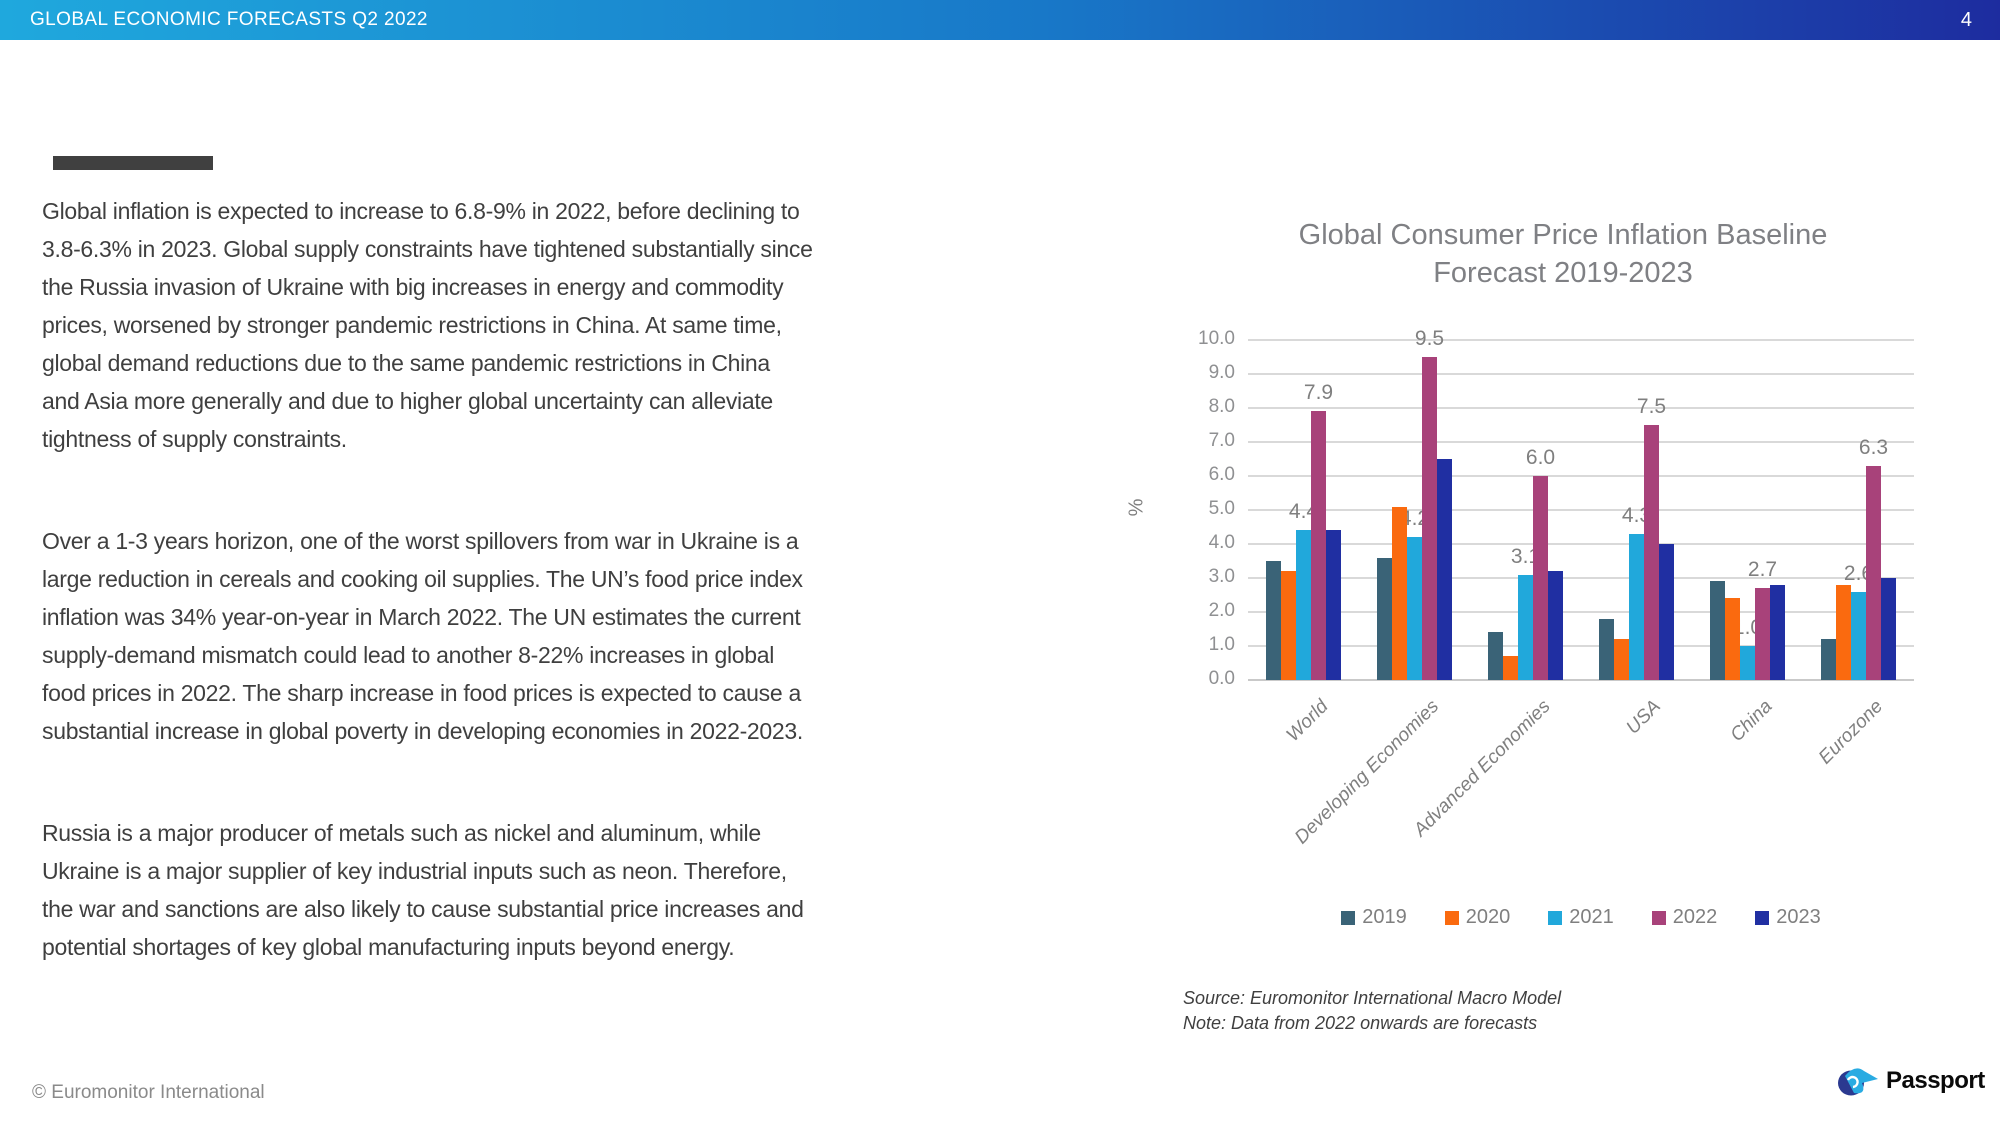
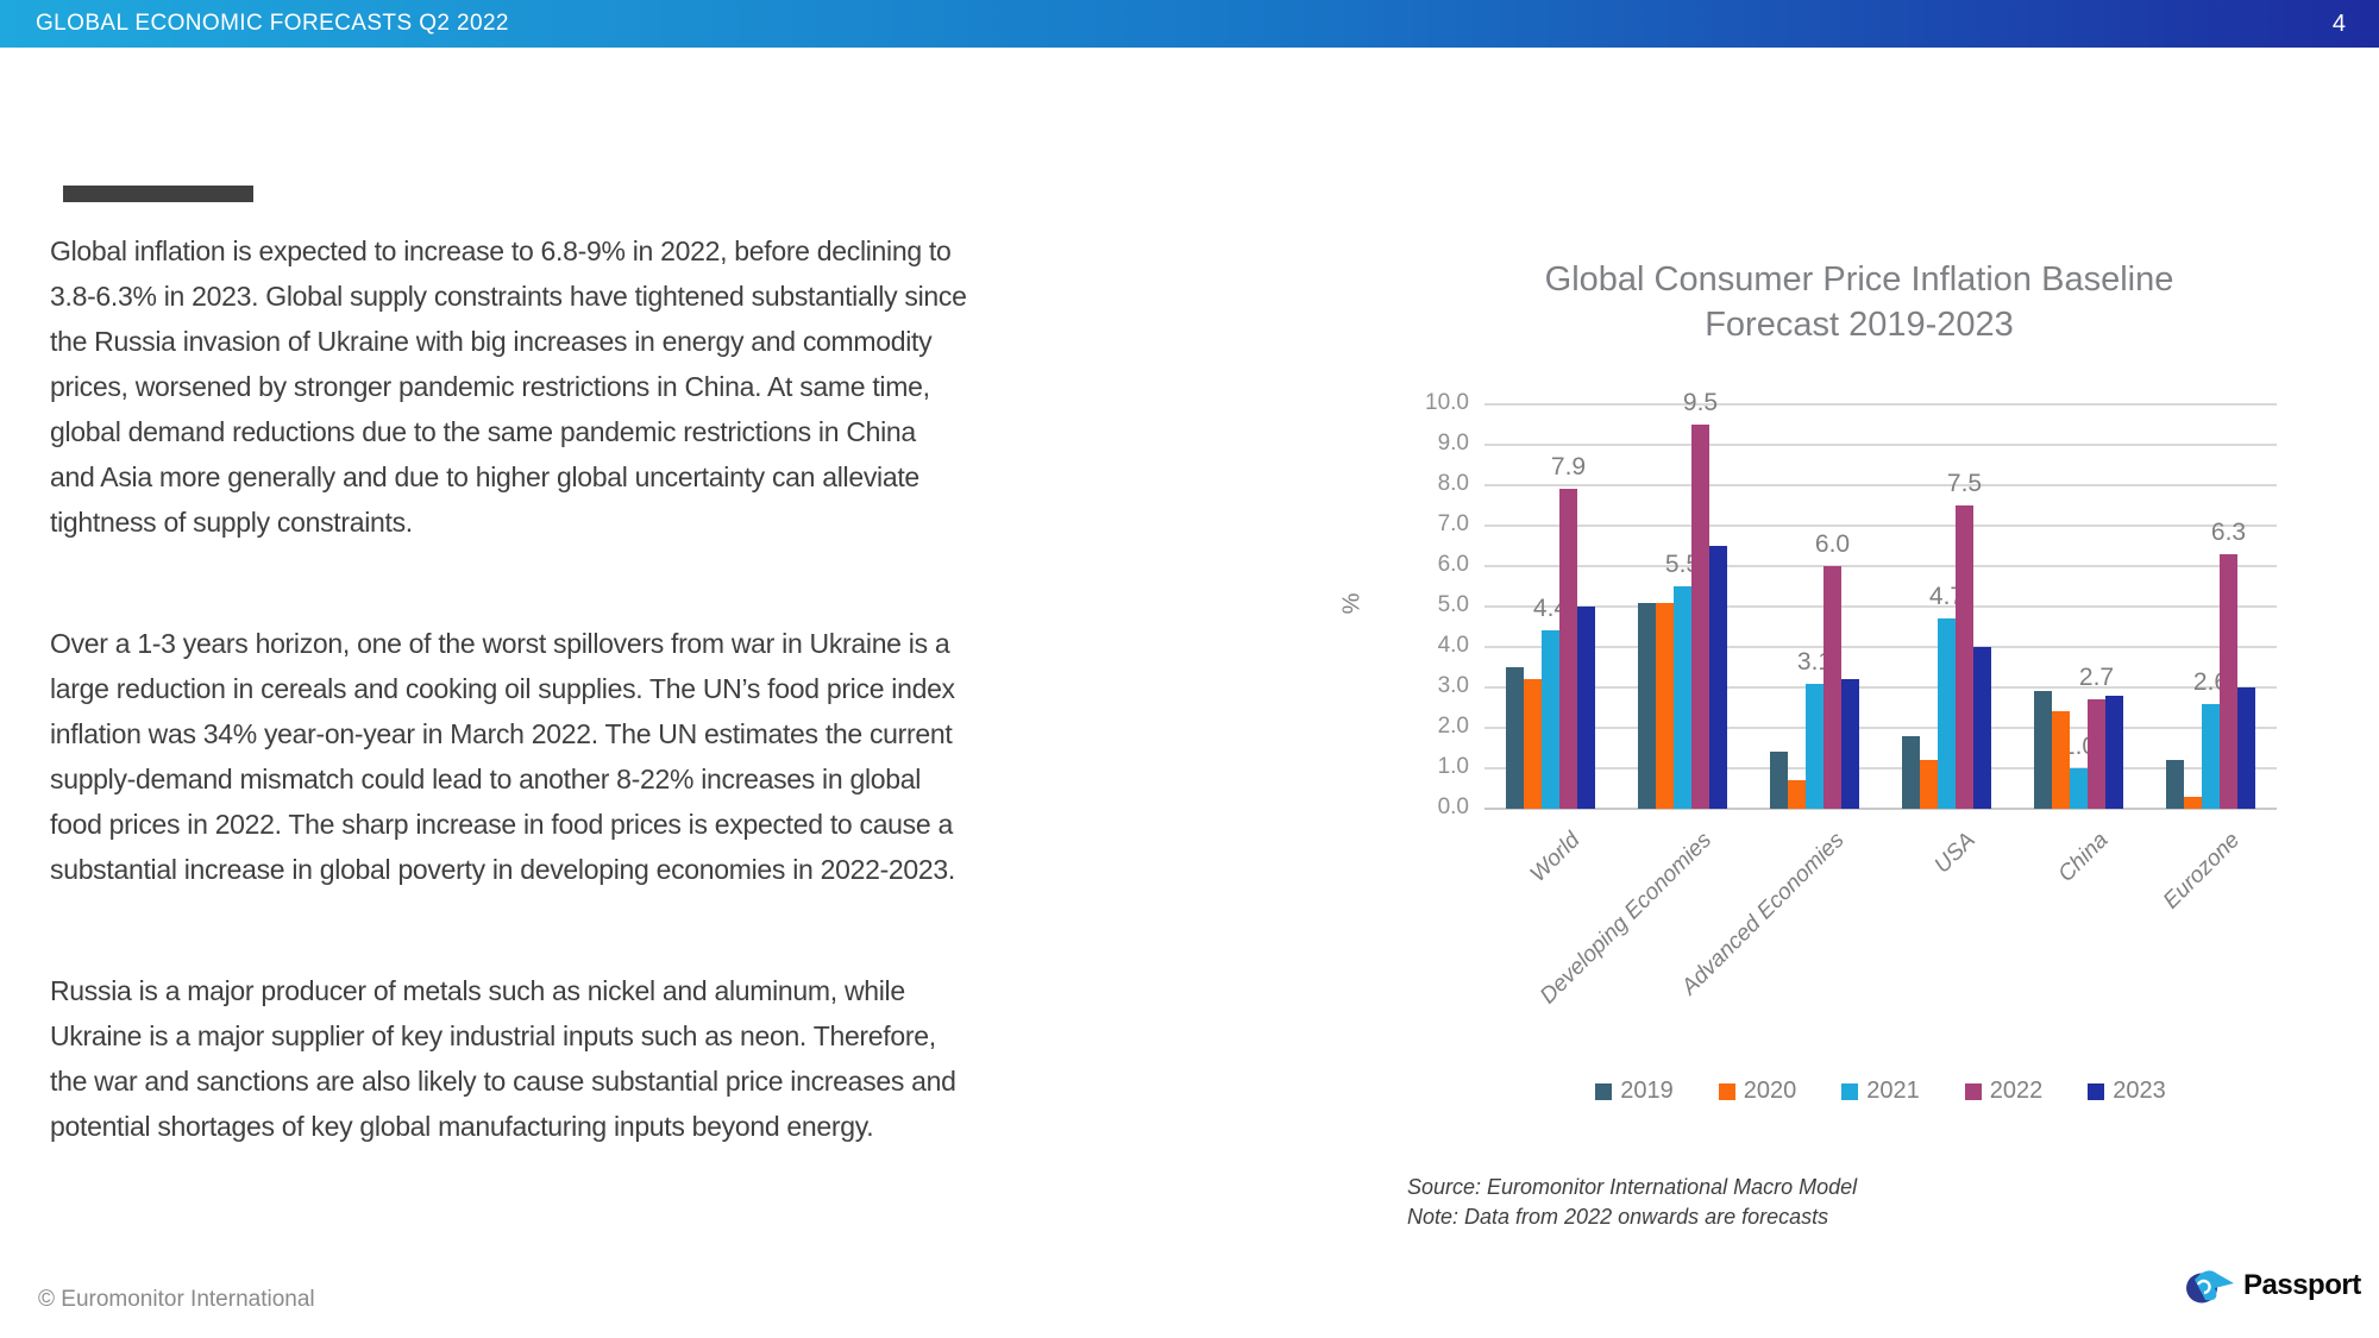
2023/World: 4.4 -> 5.0
2019/Developing Economies: 3.6 -> 5.1
2021/Developing Economies: 4.2 -> 5.5
2021/USA: 4.3 -> 4.7
2020/Eurozone: 2.8 -> 0.3
